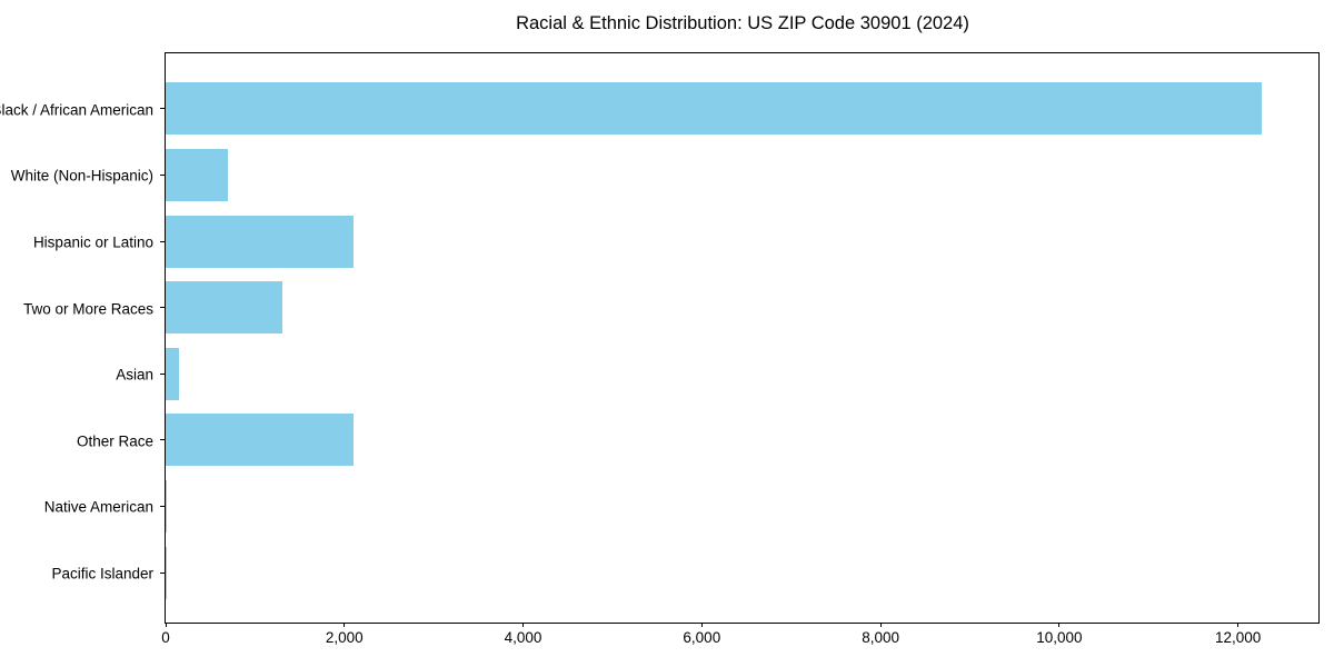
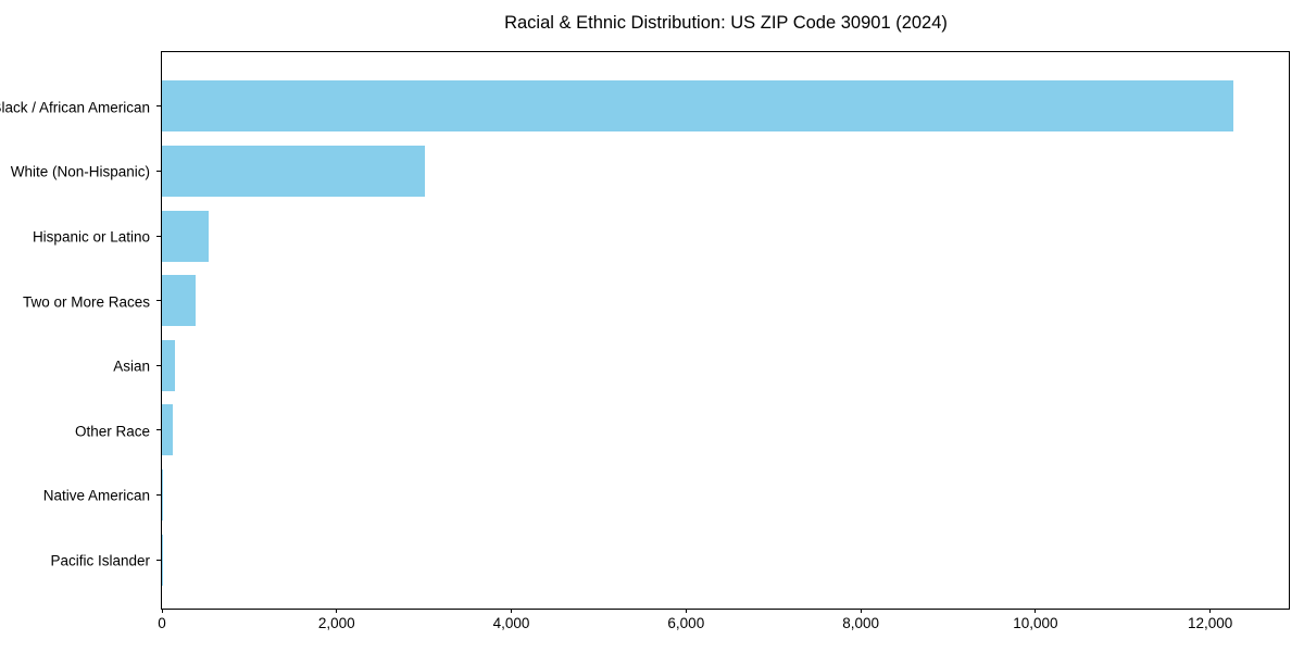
White (Non-Hispanic): 700 -> 3000
Hispanic or Latino: 2100 -> 500
Two or More Races: 1300 -> 400
Other Race: 2100 -> 100
